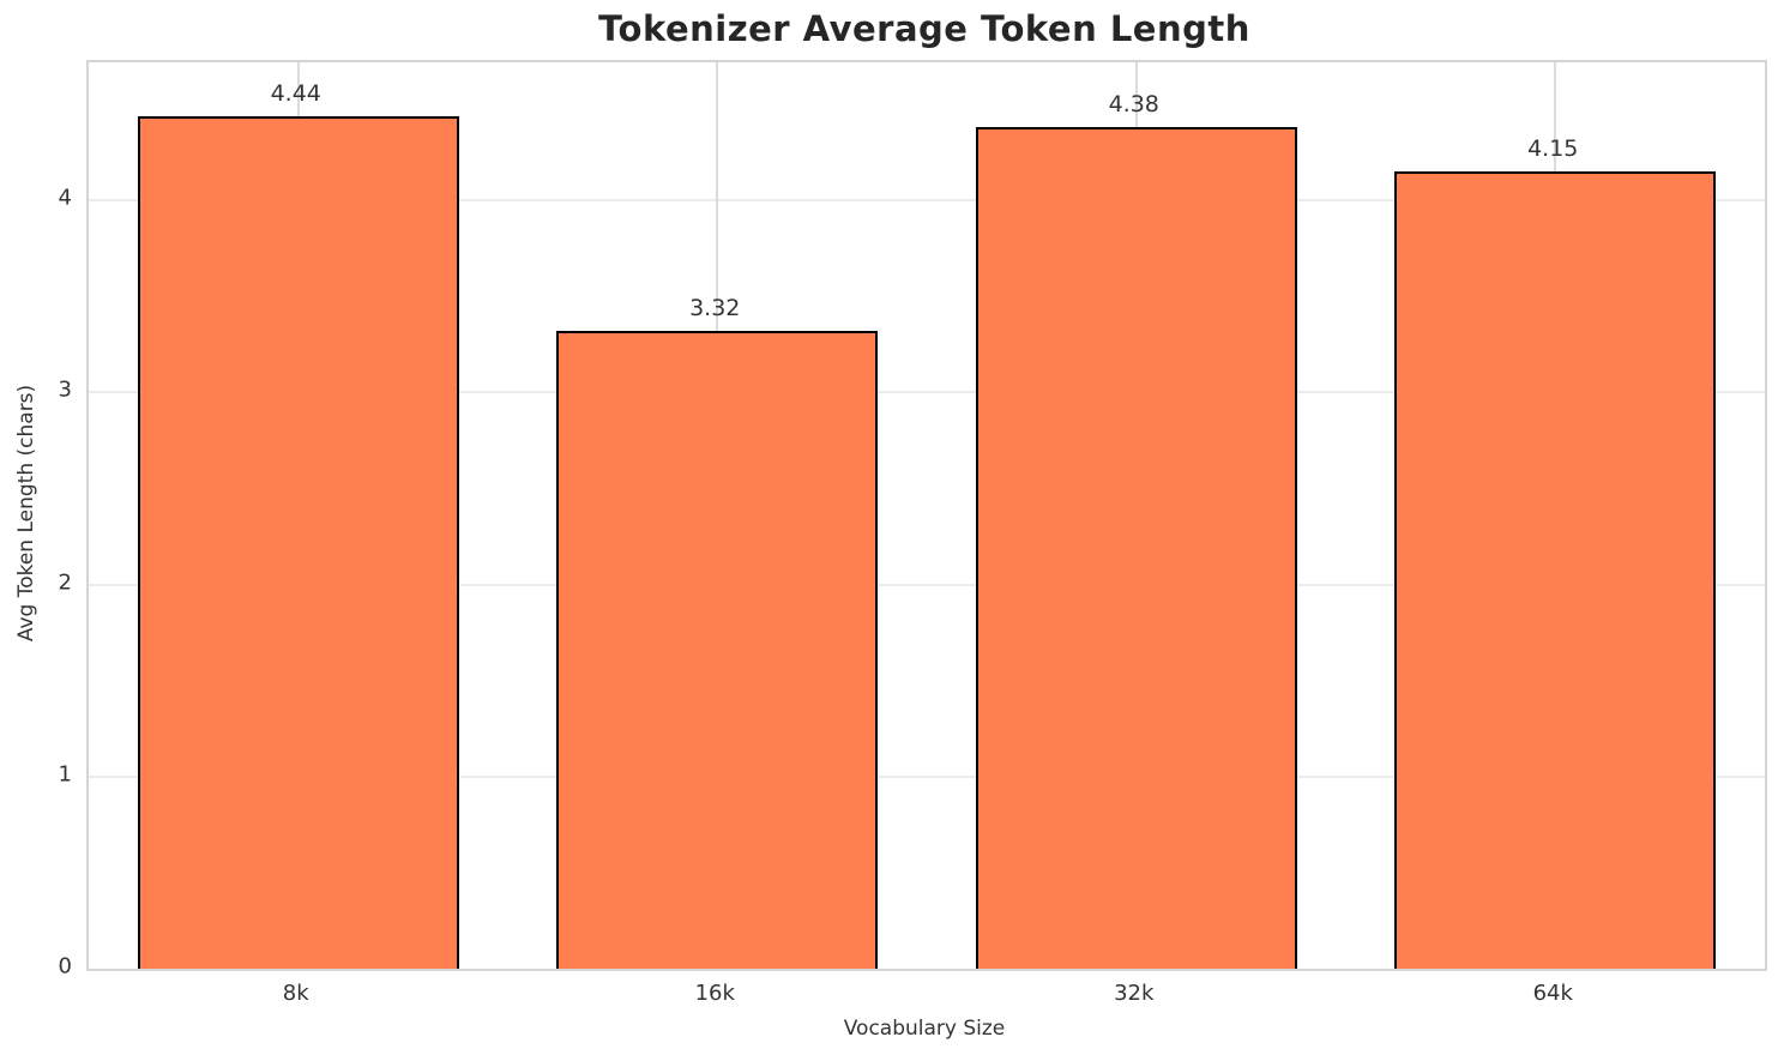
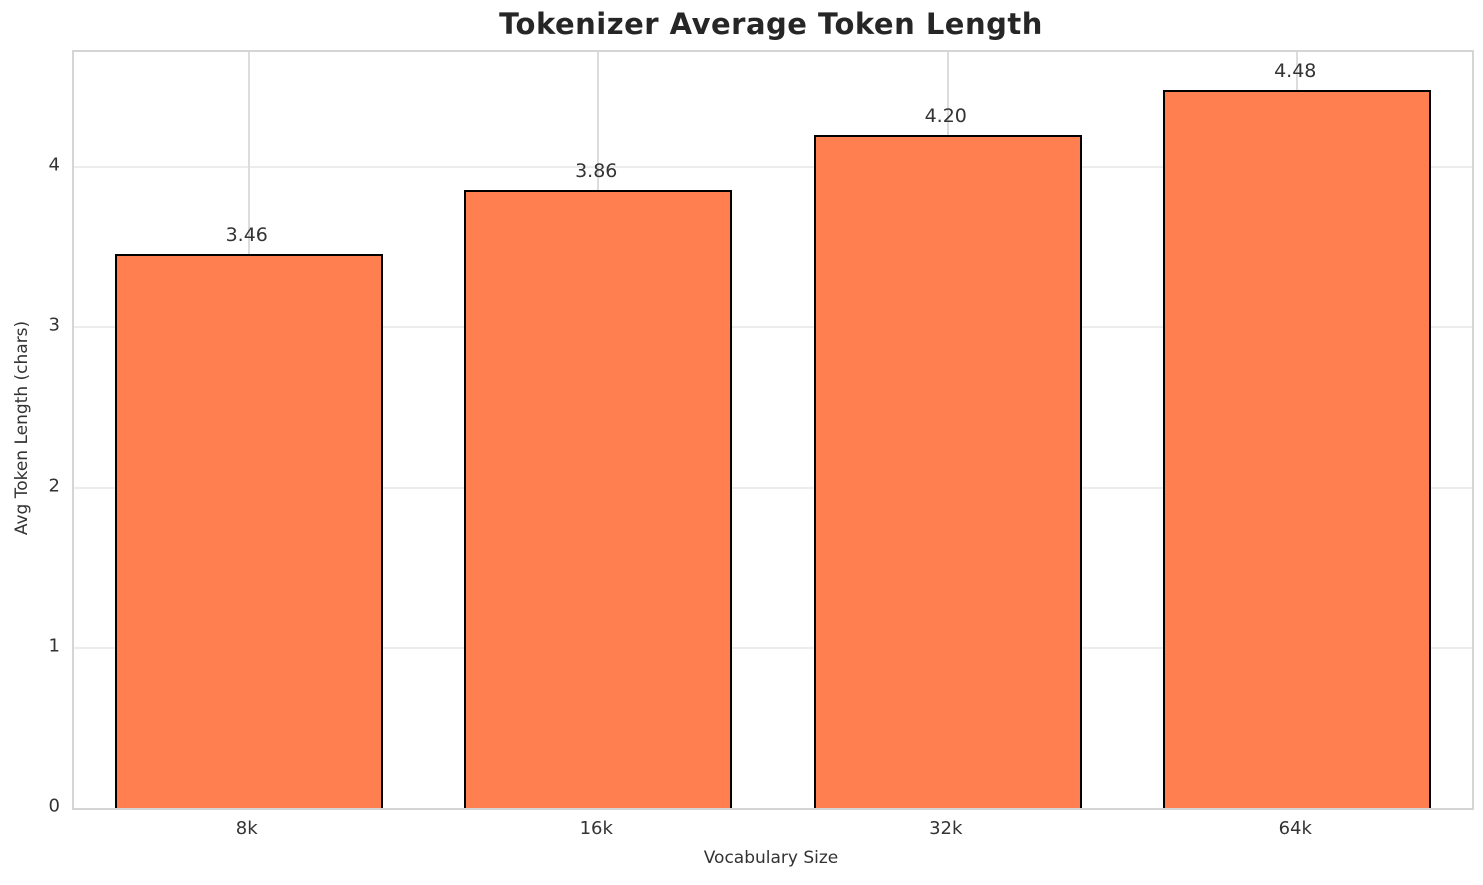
8k: 4.44 -> 3.46
16k: 3.32 -> 3.86
32k: 4.38 -> 4.20
64k: 4.15 -> 4.48
